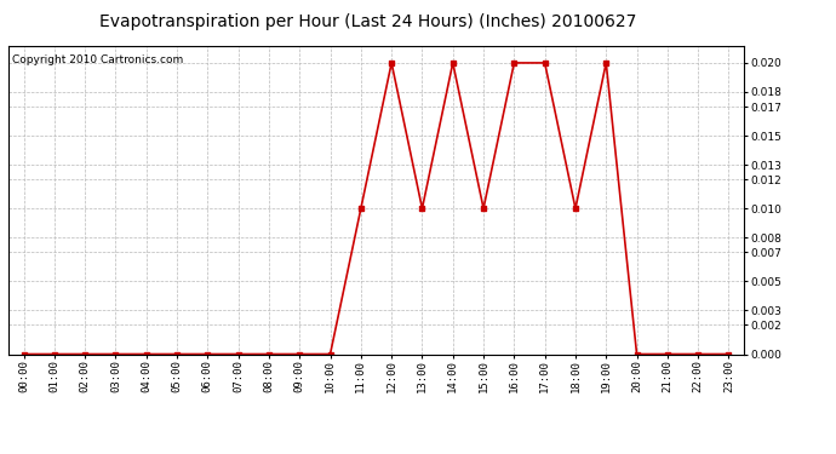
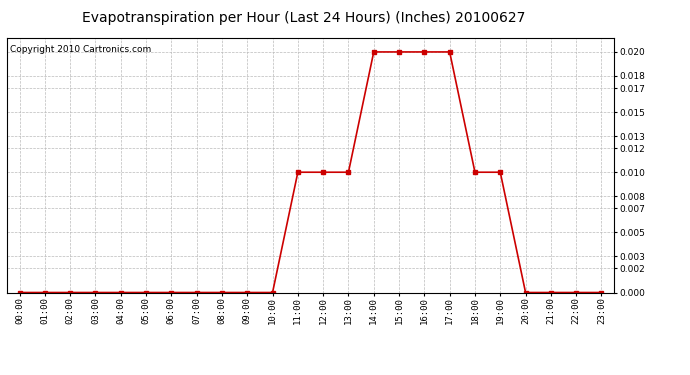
12:00: 0.02 -> 0.01
15:00: 0.01 -> 0.02
19:00: 0.02 -> 0.01
